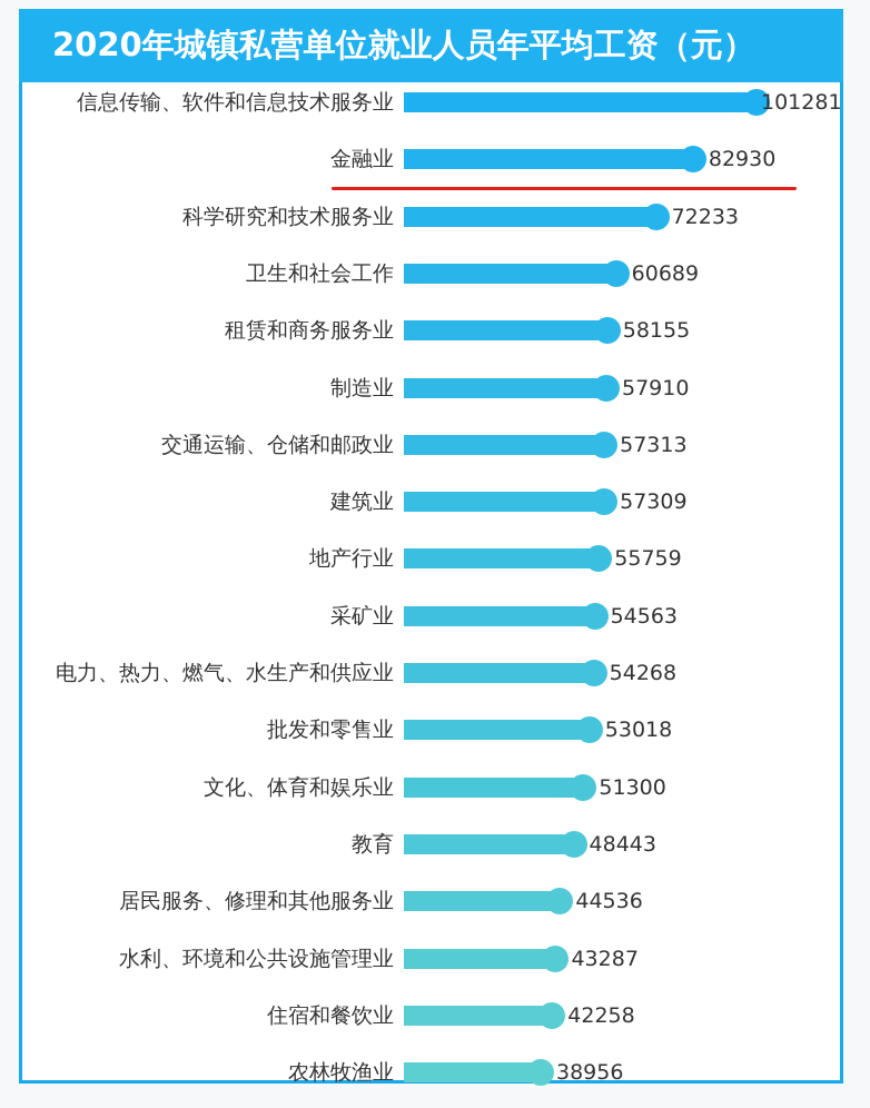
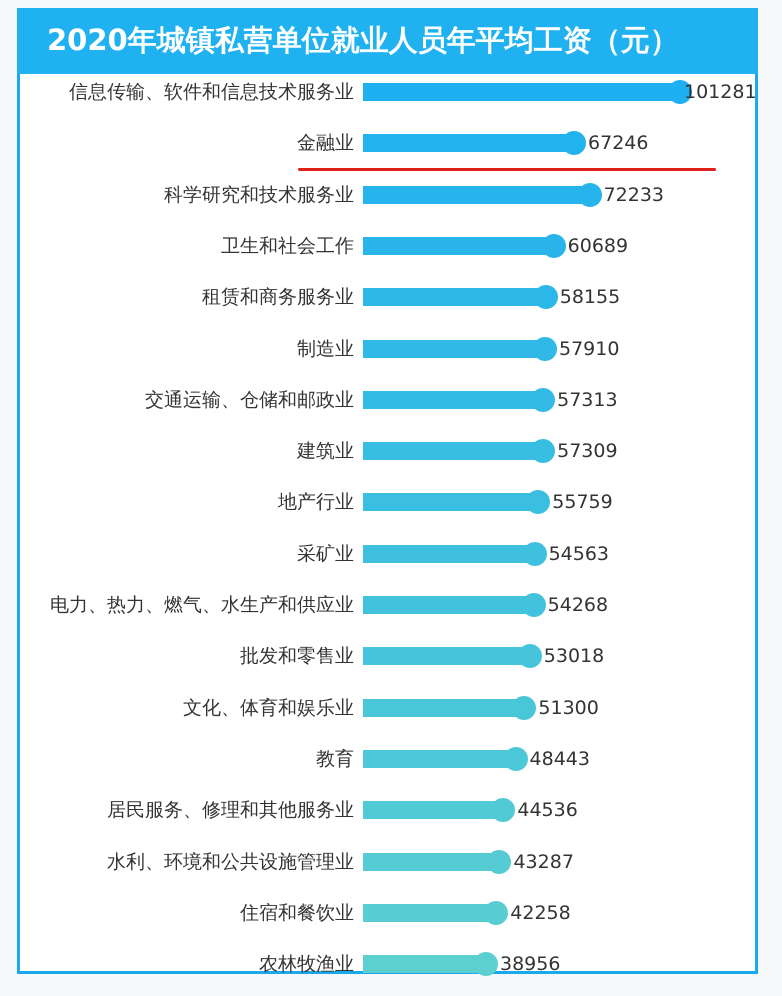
金融业: 82930 -> 67246
